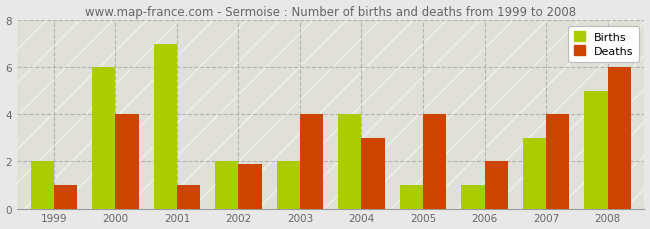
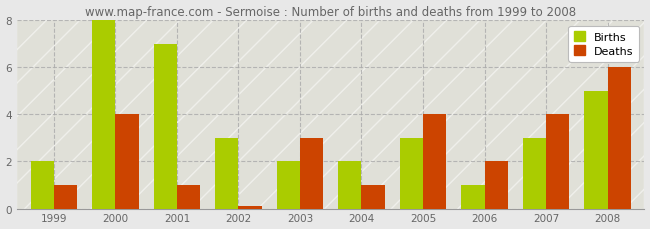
Births/2000: 6 -> 8
Births/2002: 2 -> 3
Deaths/2002: 1.9 -> 0.1
Deaths/2003: 4.0 -> 3.0
Births/2004: 4 -> 2
Deaths/2004: 3.0 -> 1.0
Births/2005: 1 -> 3
